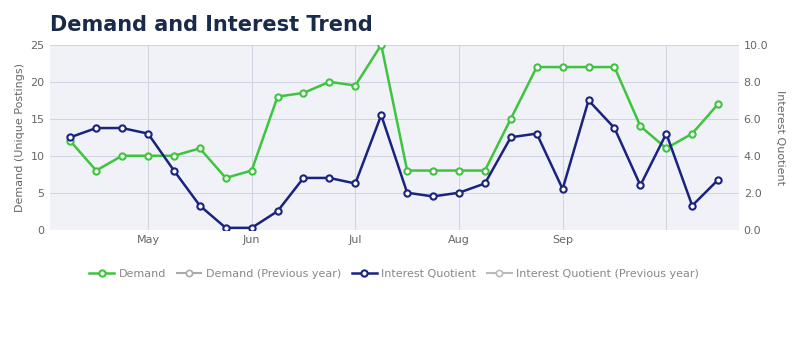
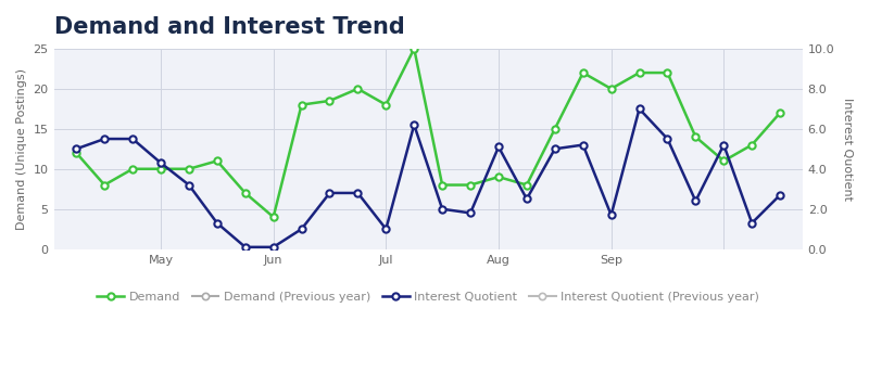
Interest Quotient/May: 5.2 -> 4.3
Demand/Jun: 8.0 -> 4.0
Demand/Jul: 19.5 -> 18.0
Interest Quotient/Jul: 2.5 -> 1.0
Demand/Aug: 8.0 -> 9.0
Interest Quotient/Aug: 2.0 -> 5.1
Demand/Sep: 22.0 -> 20.0
Interest Quotient/Sep: 2.2 -> 1.7
